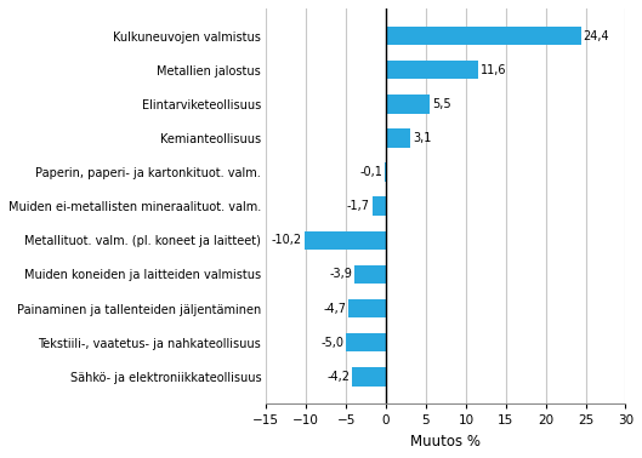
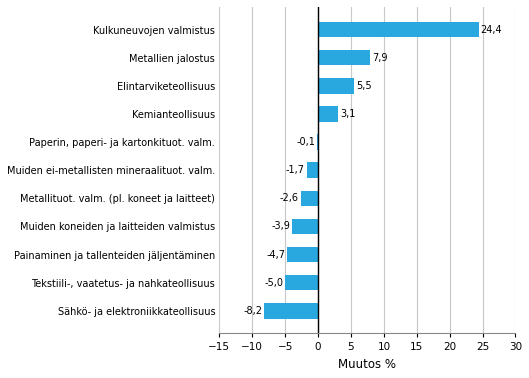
Metallien jalostus: 11,6 -> 7,9
Metallituot. valm. (pl. koneet ja laitteet): -10,2 -> -2,6
Sähkö- ja elektroniikkateollisuus: -4,2 -> -8,2
